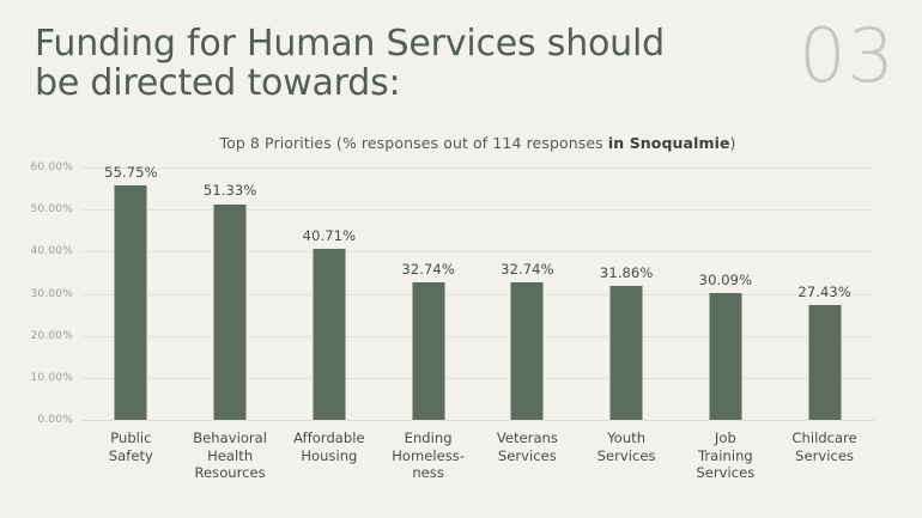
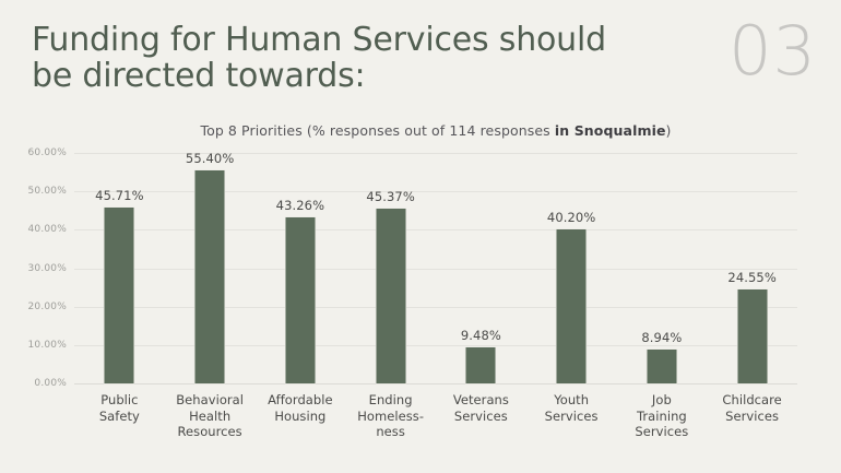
Public Safety: 55.75% -> 45.71%
Behavioral Health Resources: 51.33% -> 55.40%
Affordable Housing: 40.71% -> 43.26%
Ending Homeless- ness: 32.74% -> 45.37%
Veterans Services: 32.74% -> 9.48%
Youth Services: 31.86% -> 40.20%
Job Training Services: 30.09% -> 8.94%
Childcare Services: 27.43% -> 24.55%
